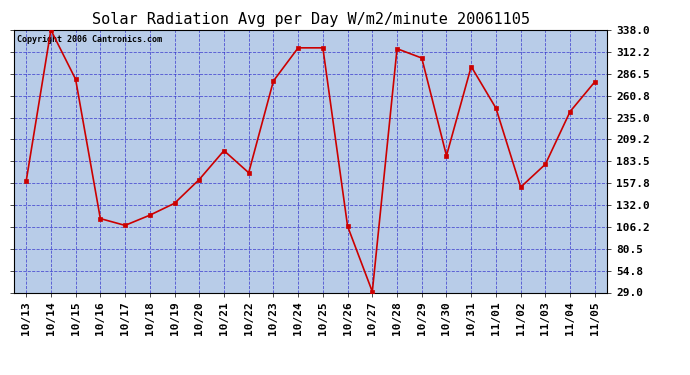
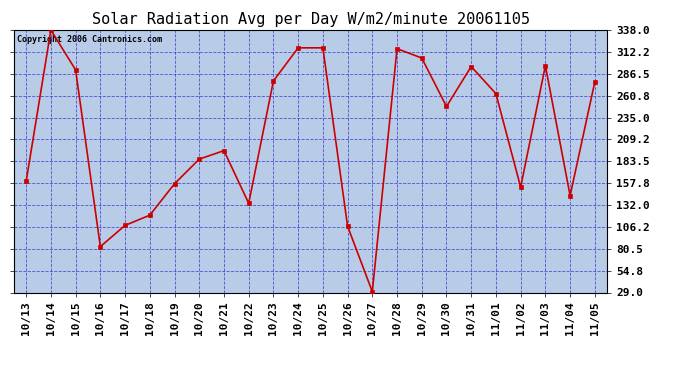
10/15: 280 -> 291
10/16: 116 -> 83
10/19: 134 -> 157
10/20: 162 -> 186
10/22: 170 -> 134
10/30: 190 -> 248
11/01: 246 -> 263
11/03: 180 -> 296
11/04: 242 -> 143
